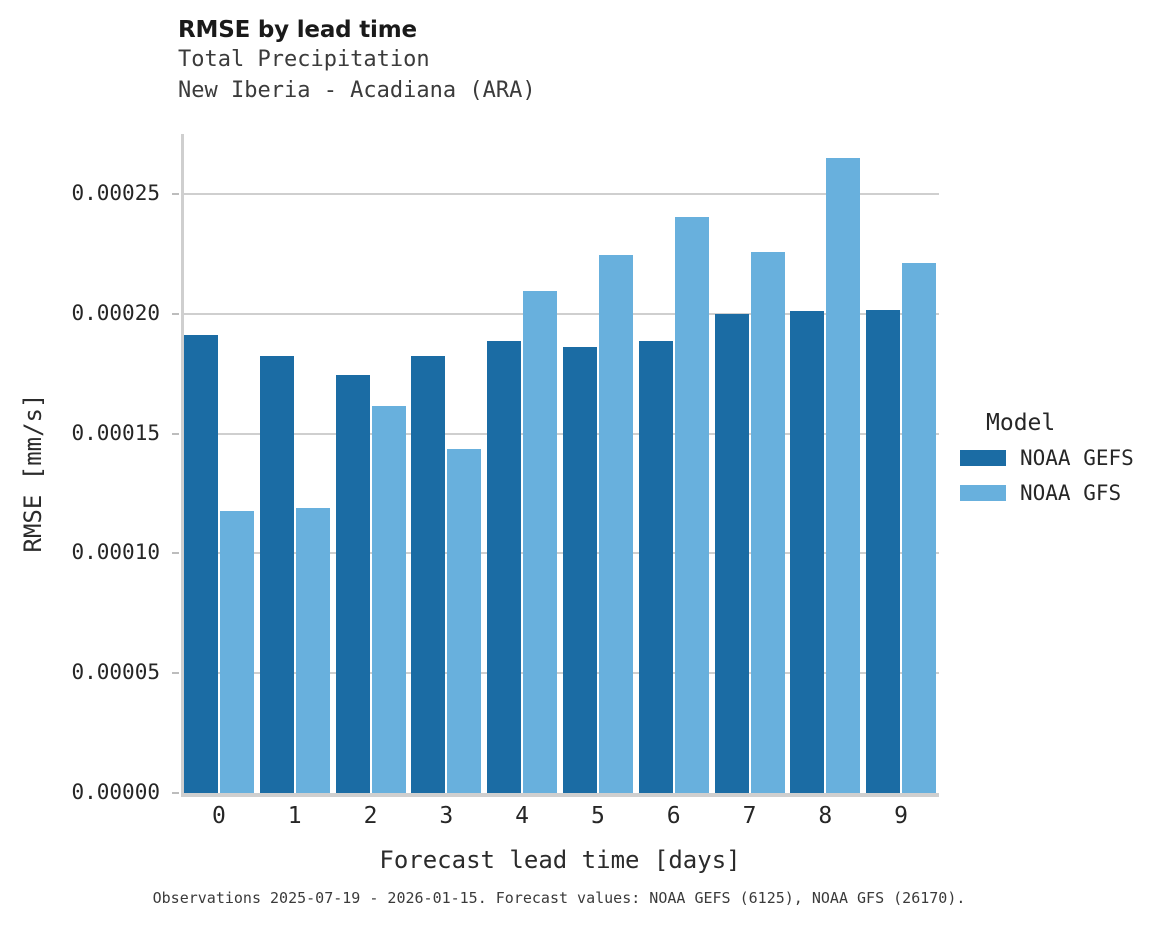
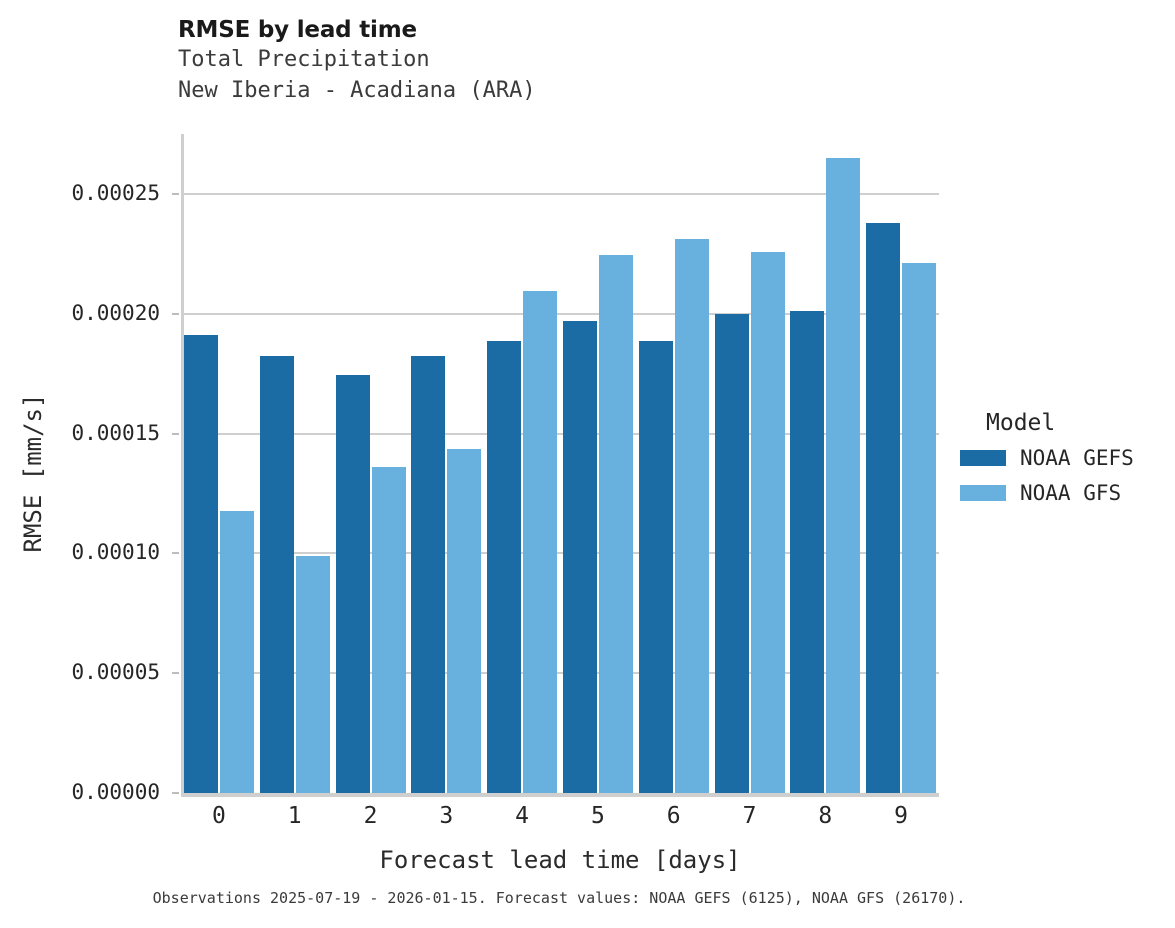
NOAA GFS/1: 0.000119 -> 0.000099
NOAA GFS/2: 0.000162 -> 0.000136
NOAA GEFS/5: 0.000186 -> 0.000197
NOAA GFS/6: 0.000240 -> 0.000231
NOAA GEFS/9: 0.000201 -> 0.000238
